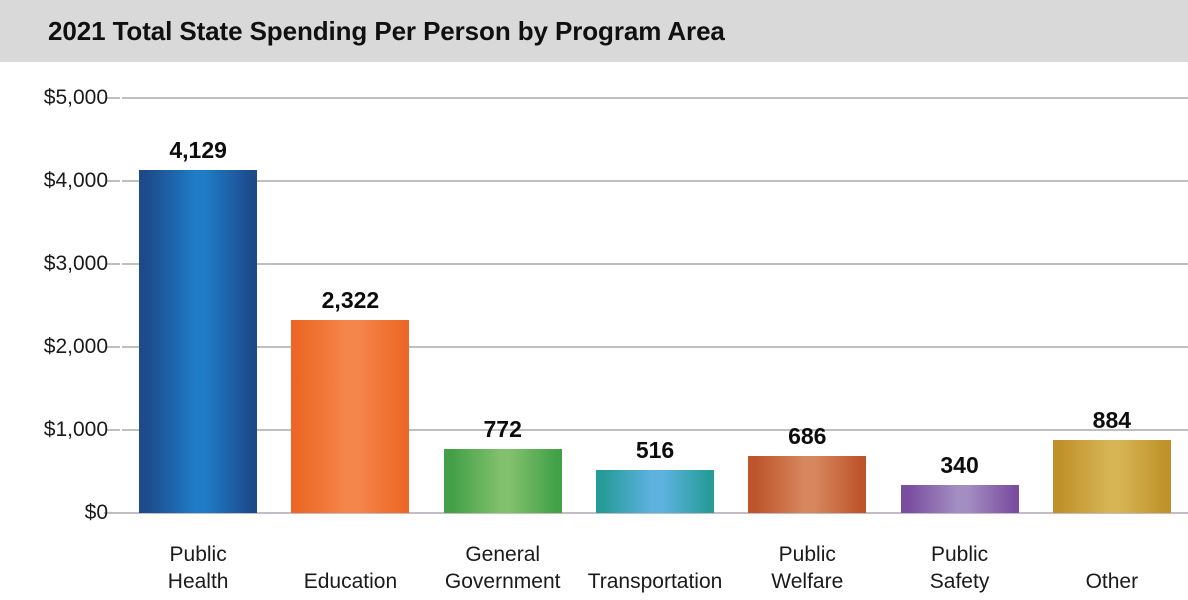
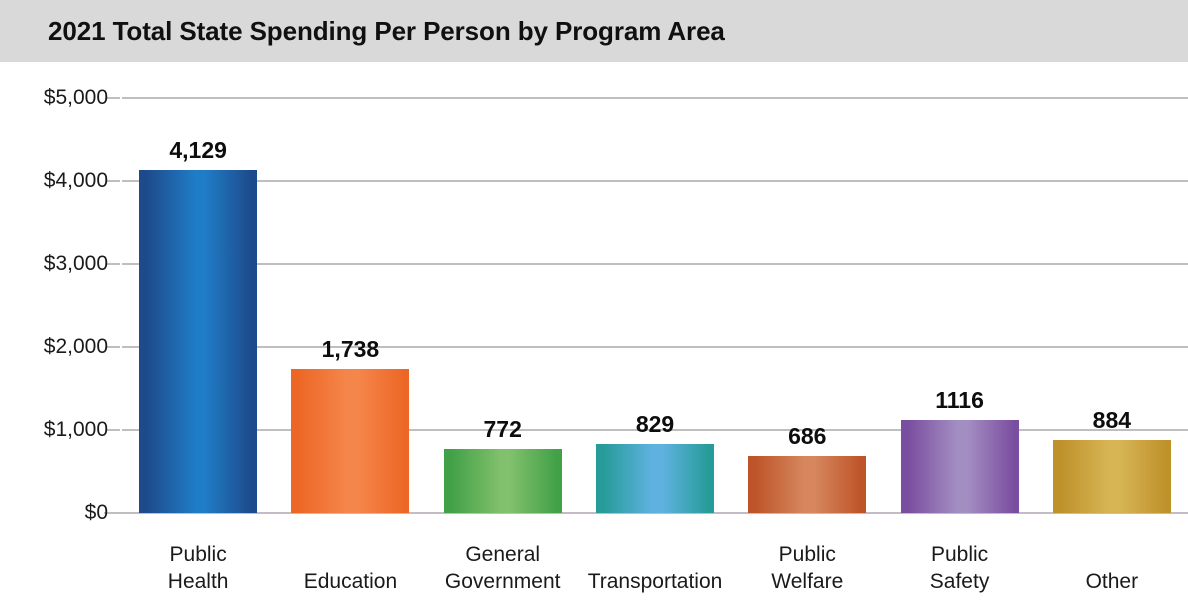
Education: 2,322 -> 1,738
Transportation: 516 -> 829
Public Safety: 340 -> 1116
